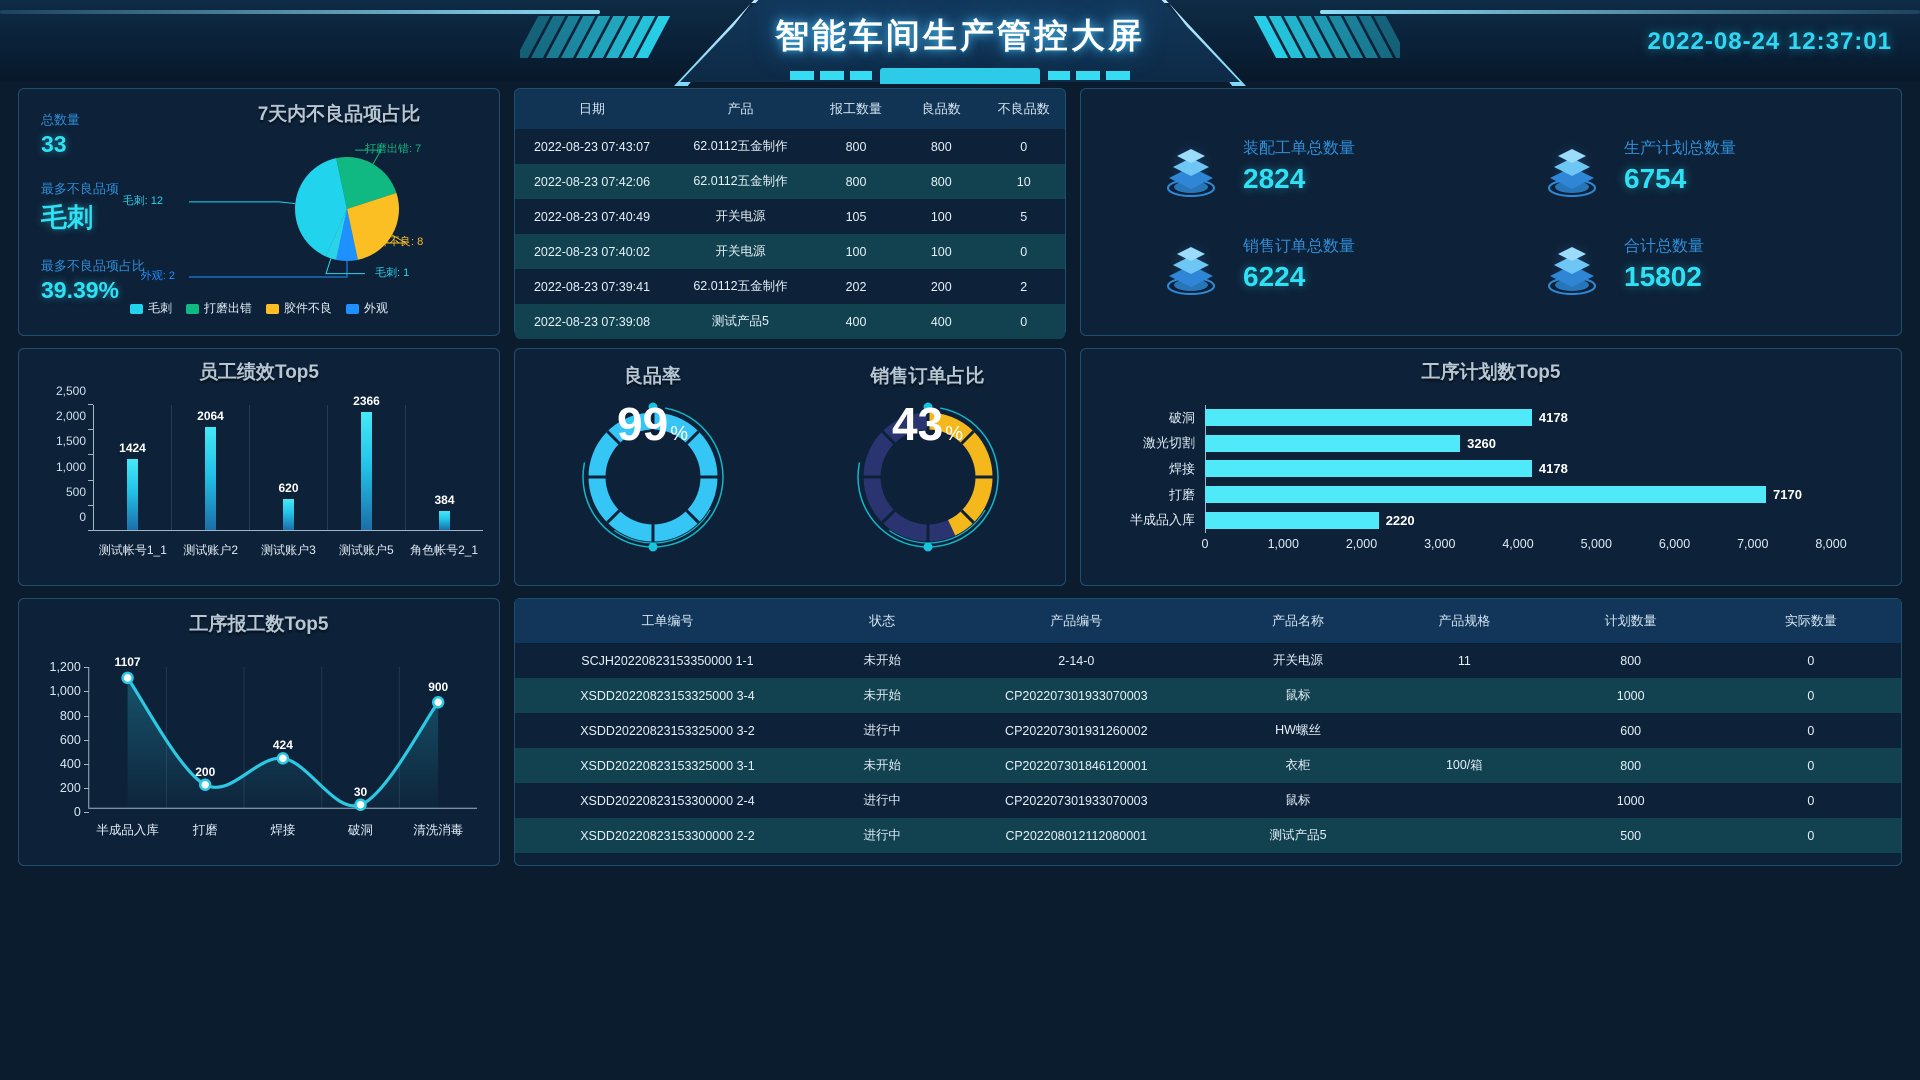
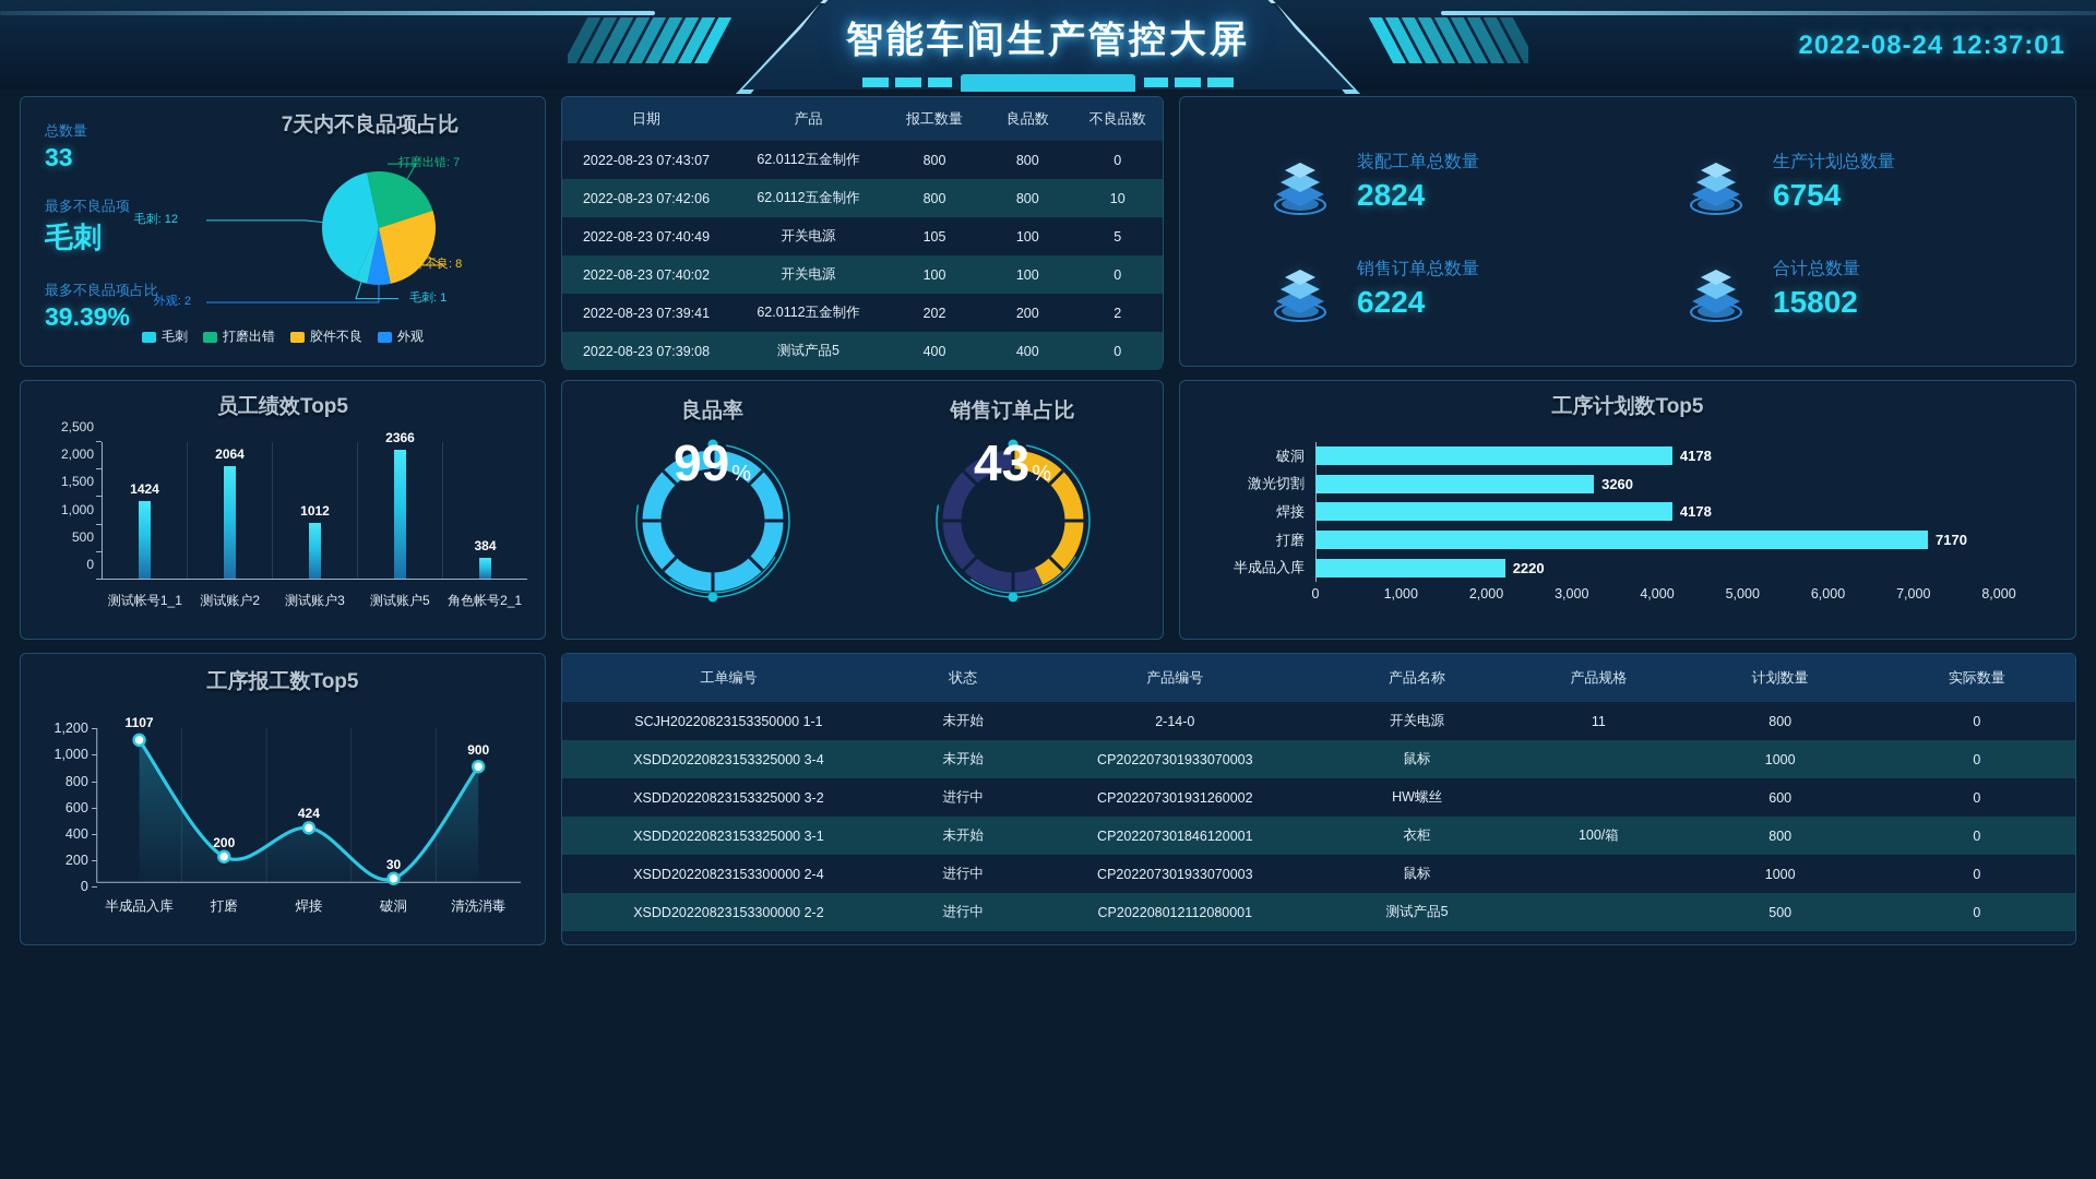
员工绩效Top5/测试账户3: 620 -> 1012
